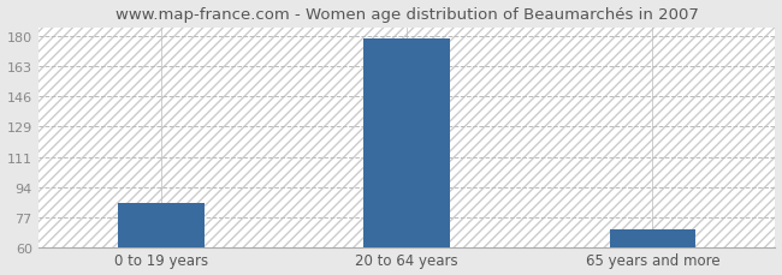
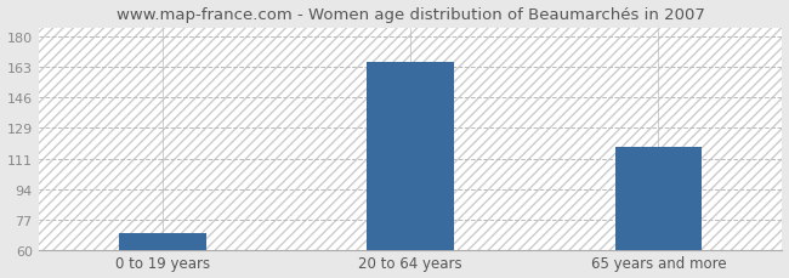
0 to 19 years: 85 -> 69
20 to 64 years: 179 -> 166
65 years and more: 70 -> 118
